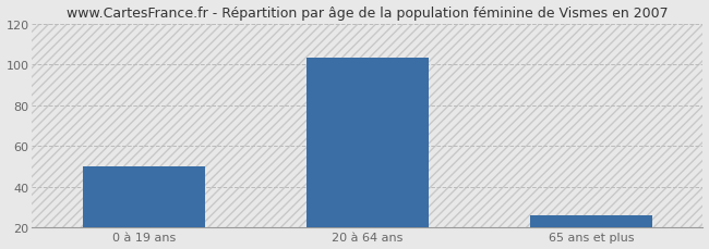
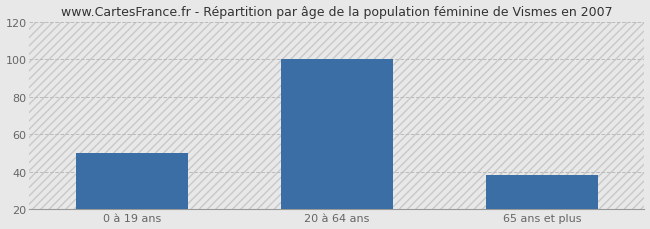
20 à 64 ans: 103 -> 100
65 ans et plus: 26 -> 38
